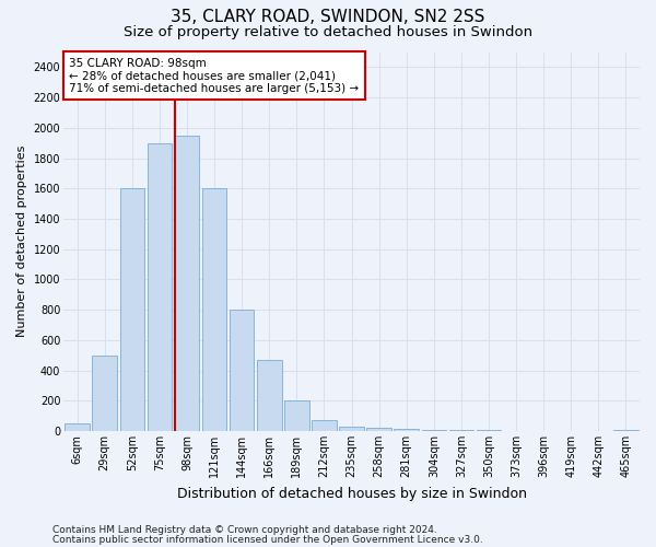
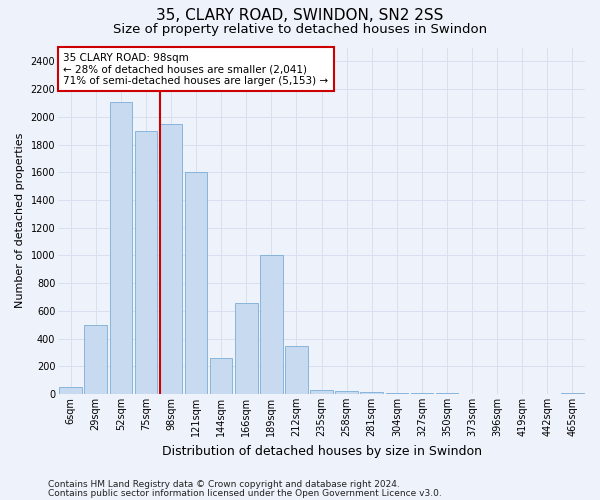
52sqm: 1600 -> 2110
144sqm: 800 -> 260
166sqm: 470 -> 660
189sqm: 200 -> 1000
212sqm: 80 -> 350
